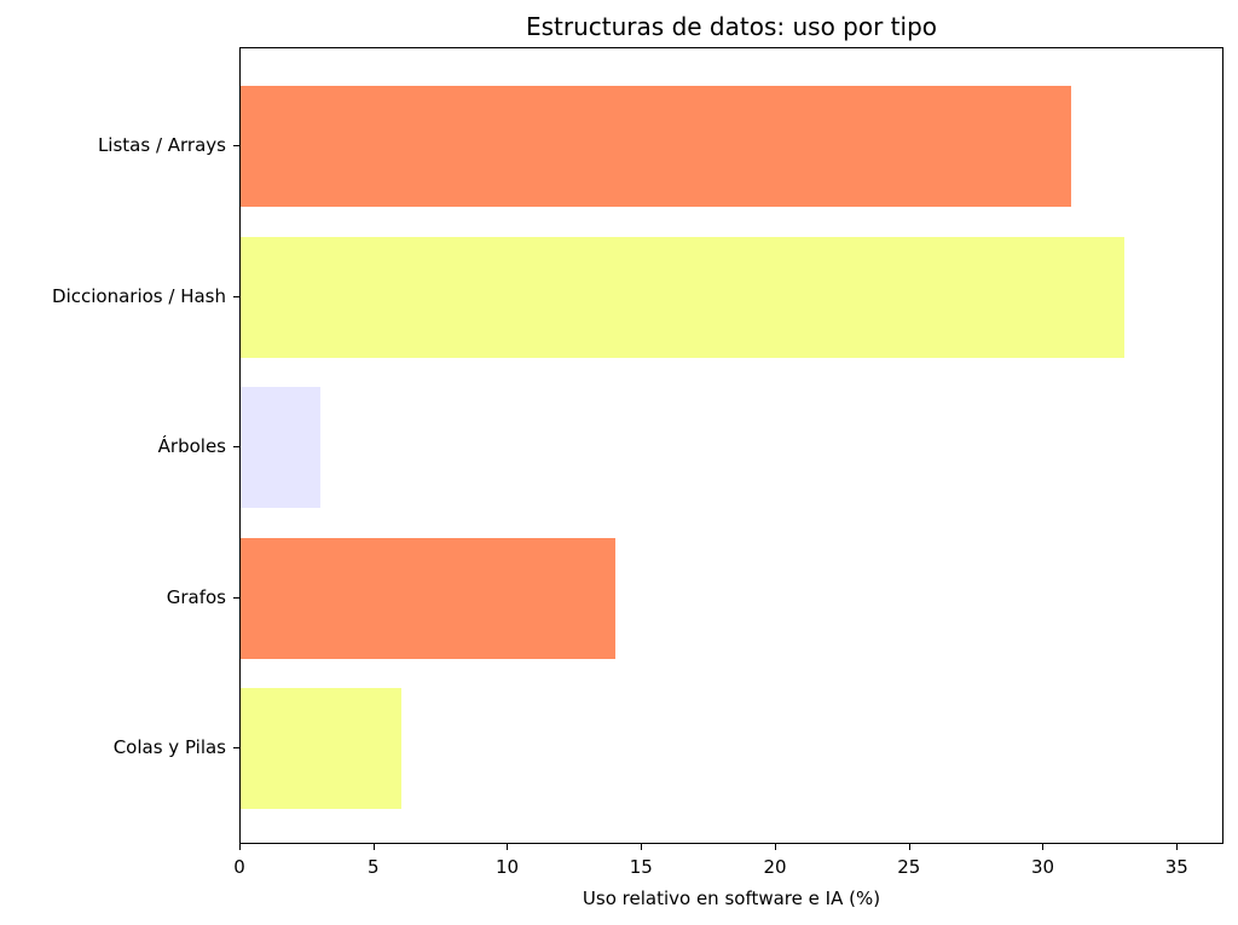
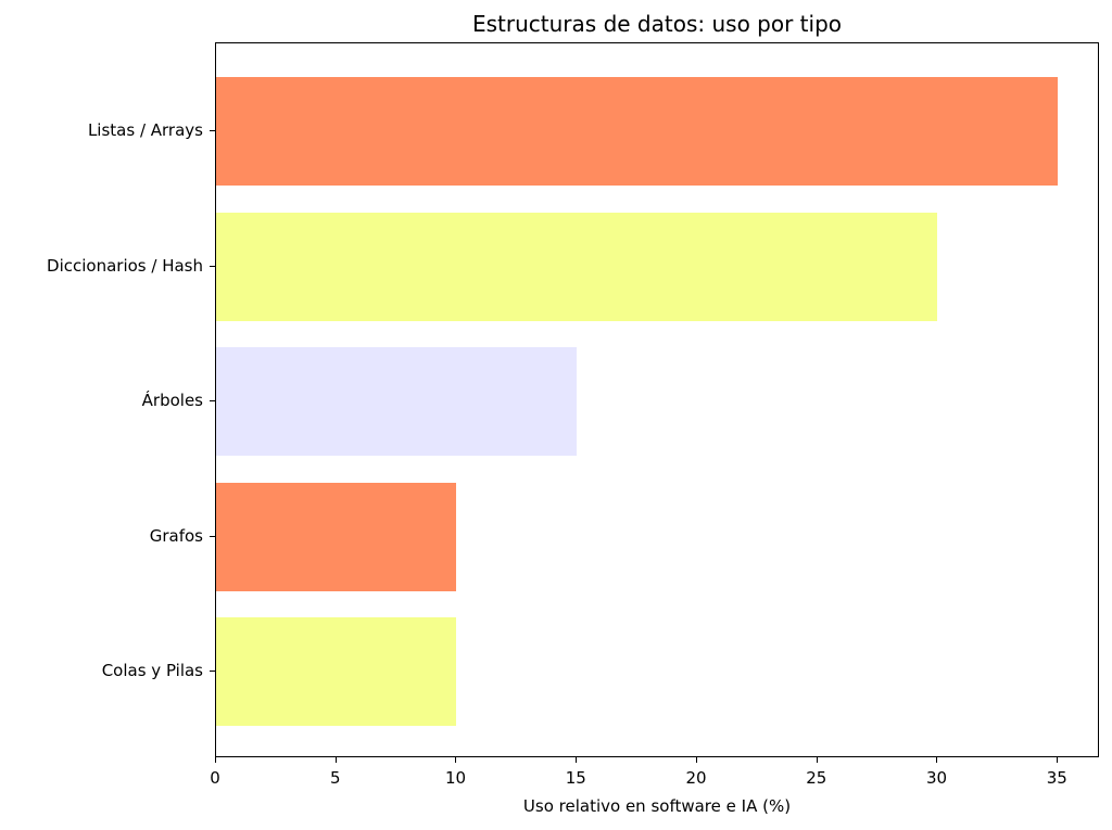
Listas / Arrays: 31 -> 35
Diccionarios / Hash: 33 -> 30
Árboles: 3 -> 15
Grafos: 14 -> 10
Colas y Pilas: 6 -> 10
